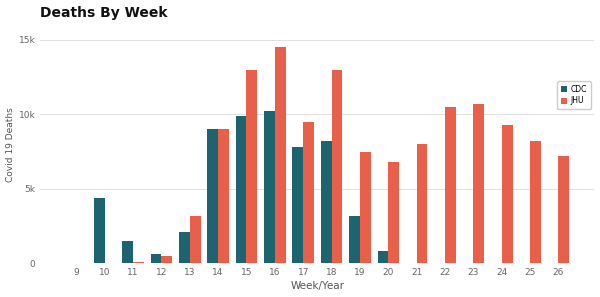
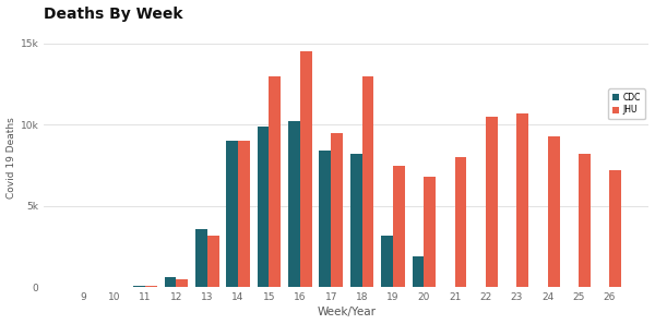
CDC/10: 4.4k -> 0.0k
CDC/11: 1.5k -> 0.1k
CDC/13: 2.1k -> 3.6k
CDC/17: 7.8k -> 8.4k
CDC/20: 0.8k -> 1.9k
